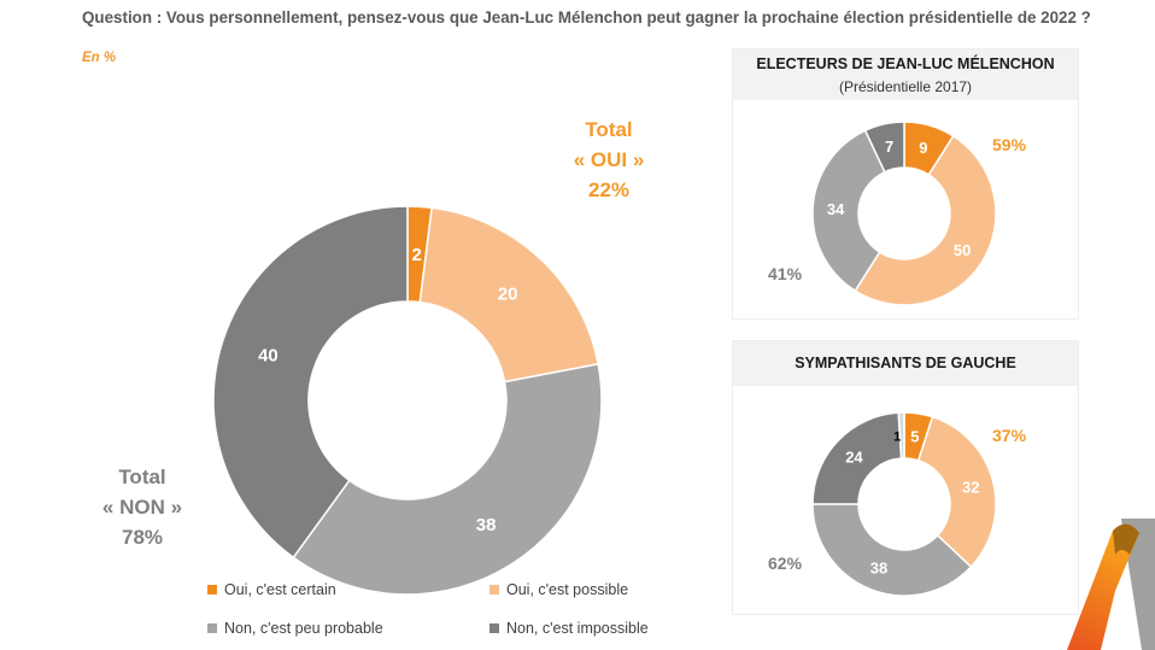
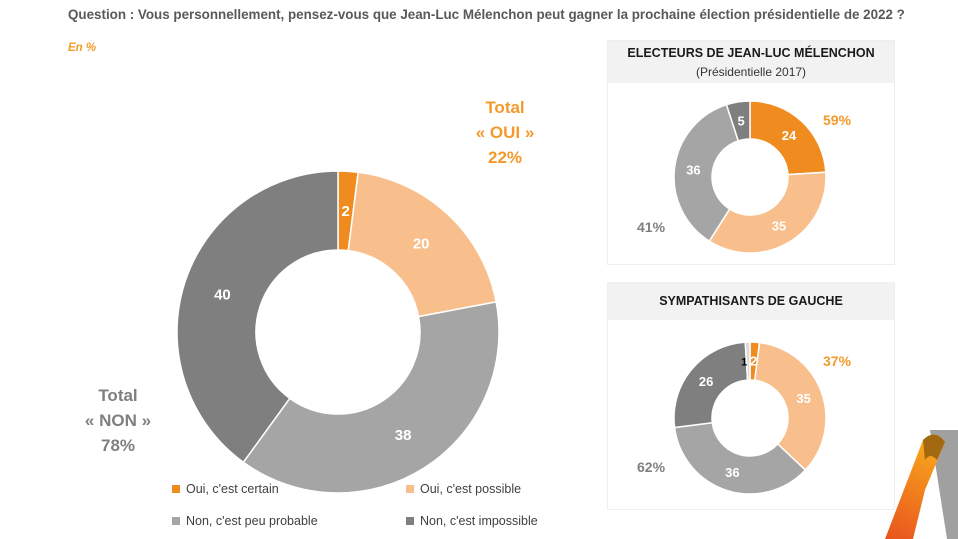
ELECTEURS DE JEAN-LUC MÉLENCHON (Présidentielle 2017)/Oui, c'est certain: 9 -> 24
ELECTEURS DE JEAN-LUC MÉLENCHON (Présidentielle 2017)/Oui, c'est possible: 50 -> 35
ELECTEURS DE JEAN-LUC MÉLENCHON (Présidentielle 2017)/Non, c'est peu probable: 34 -> 36
ELECTEURS DE JEAN-LUC MÉLENCHON (Présidentielle 2017)/Non, c'est impossible: 7 -> 5
SYMPATHISANTS DE GAUCHE/Oui, c'est certain: 5 -> 2
SYMPATHISANTS DE GAUCHE/Oui, c'est possible: 32 -> 35
SYMPATHISANTS DE GAUCHE/Non, c'est peu probable: 38 -> 36
SYMPATHISANTS DE GAUCHE/Non, c'est impossible: 24 -> 26
